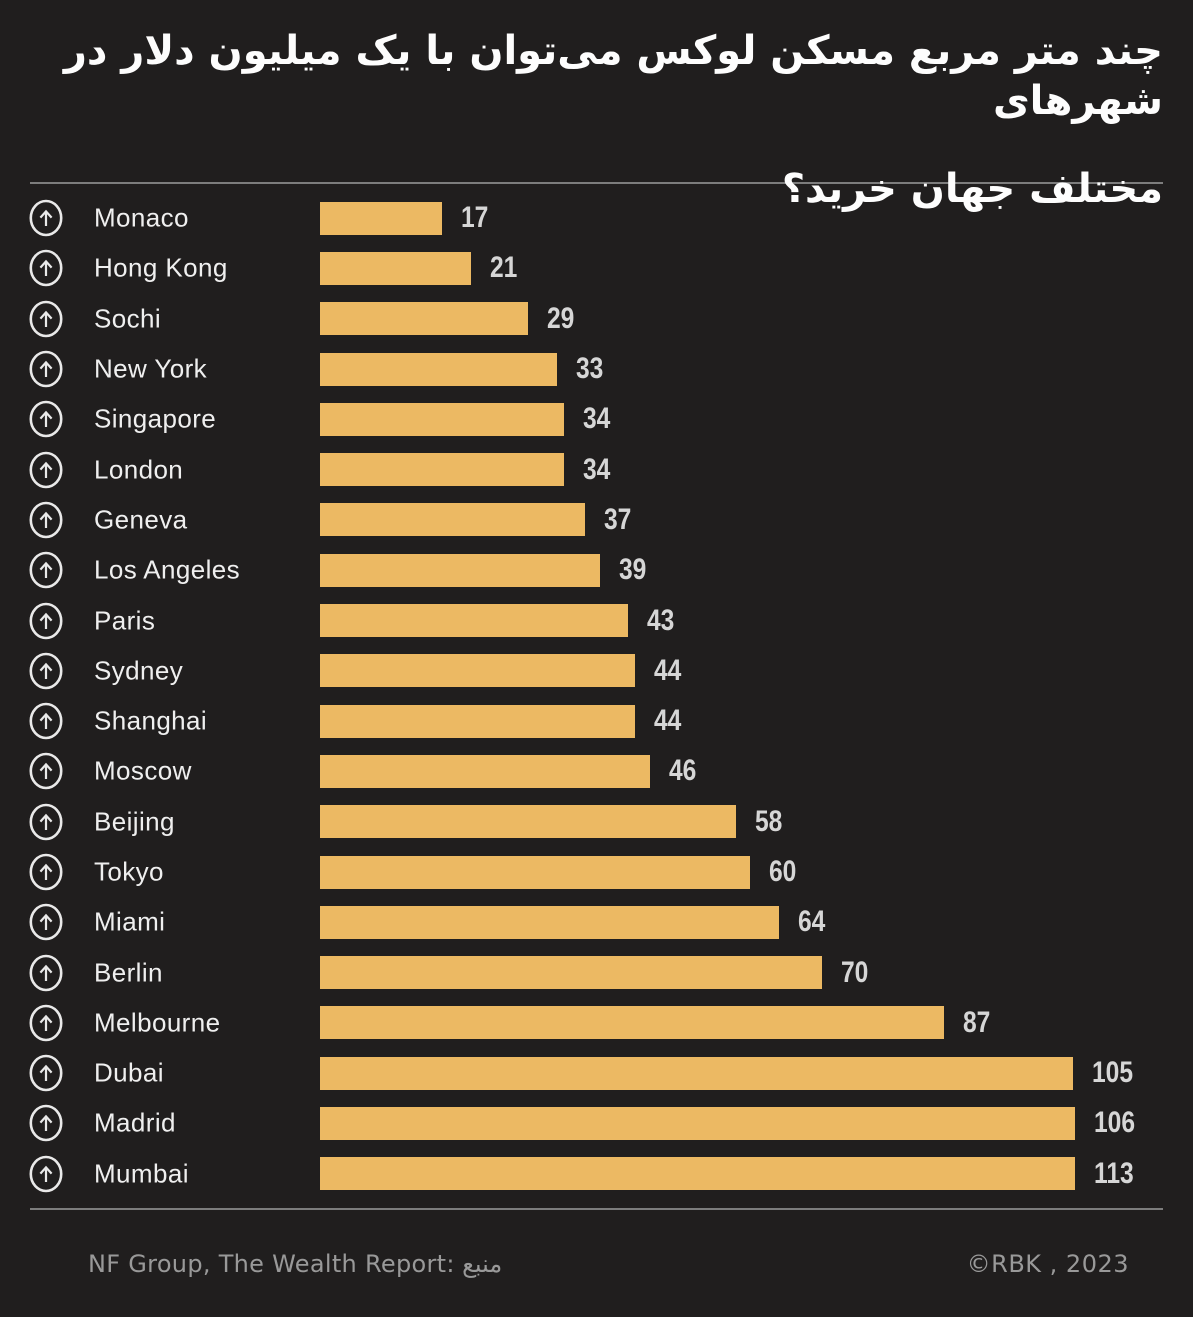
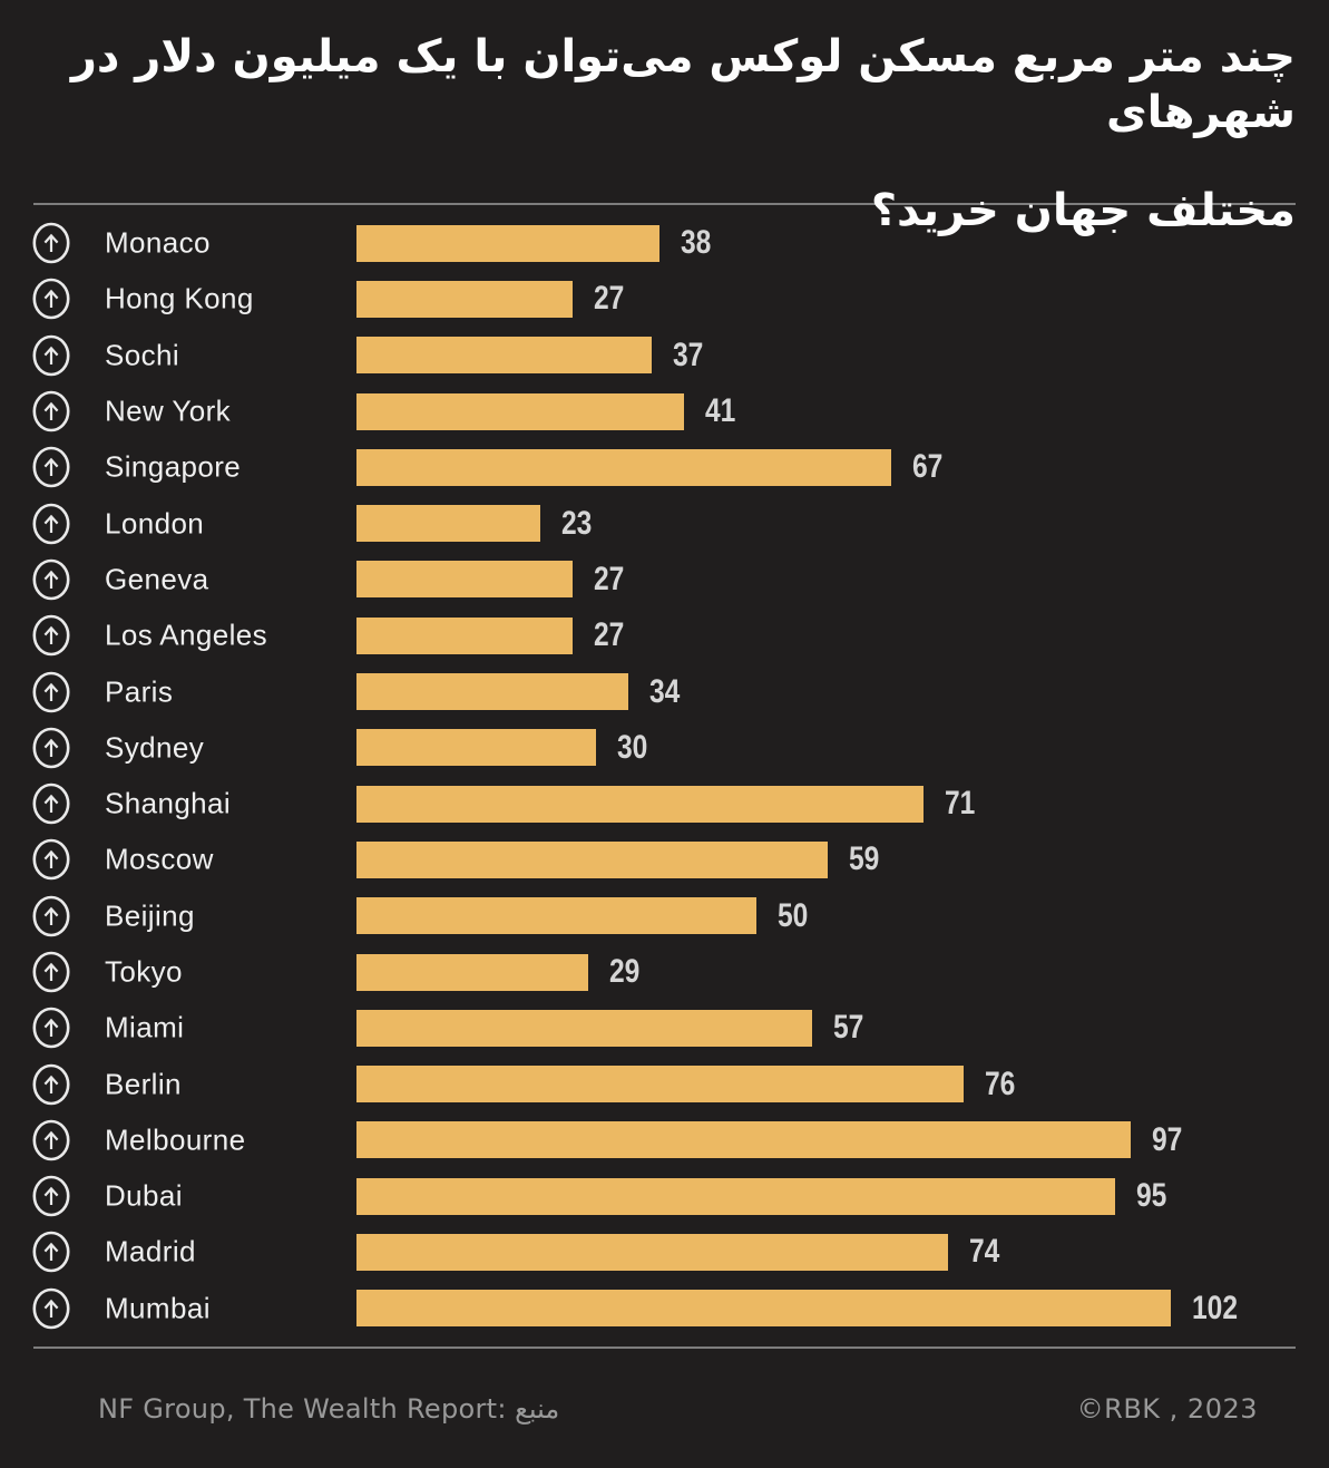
Monaco: 17 -> 38
Hong Kong: 21 -> 27
Sochi: 29 -> 37
New York: 33 -> 41
Singapore: 34 -> 67
London: 34 -> 23
Geneva: 37 -> 27
Los Angeles: 39 -> 27
Paris: 43 -> 34
Sydney: 44 -> 30
Shanghai: 44 -> 71
Moscow: 46 -> 59
Beijing: 58 -> 50
Tokyo: 60 -> 29
Miami: 64 -> 57
Berlin: 70 -> 76
Melbourne: 87 -> 97
Dubai: 105 -> 95
Madrid: 106 -> 74
Mumbai: 113 -> 102
